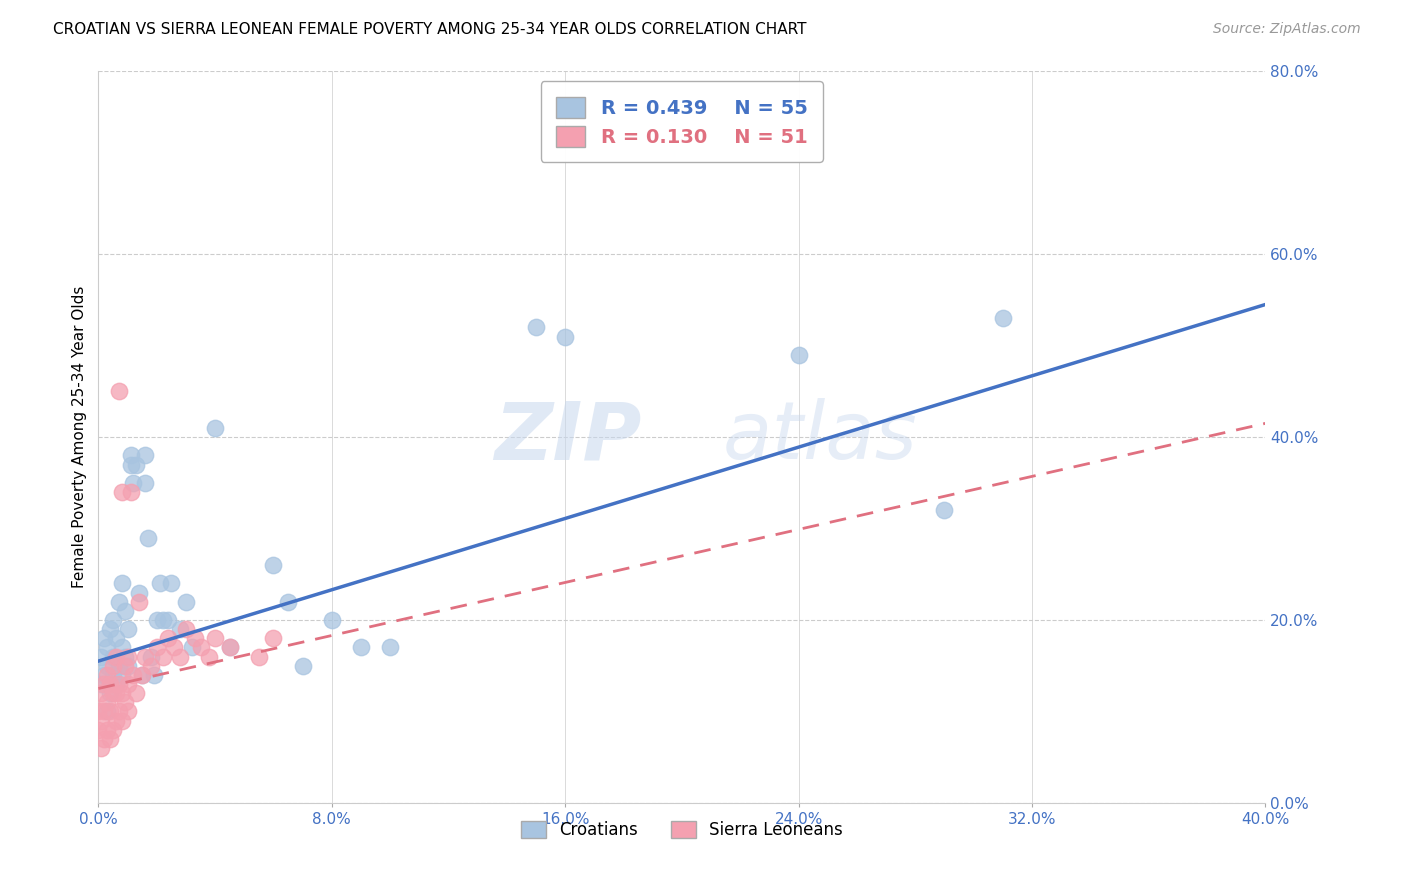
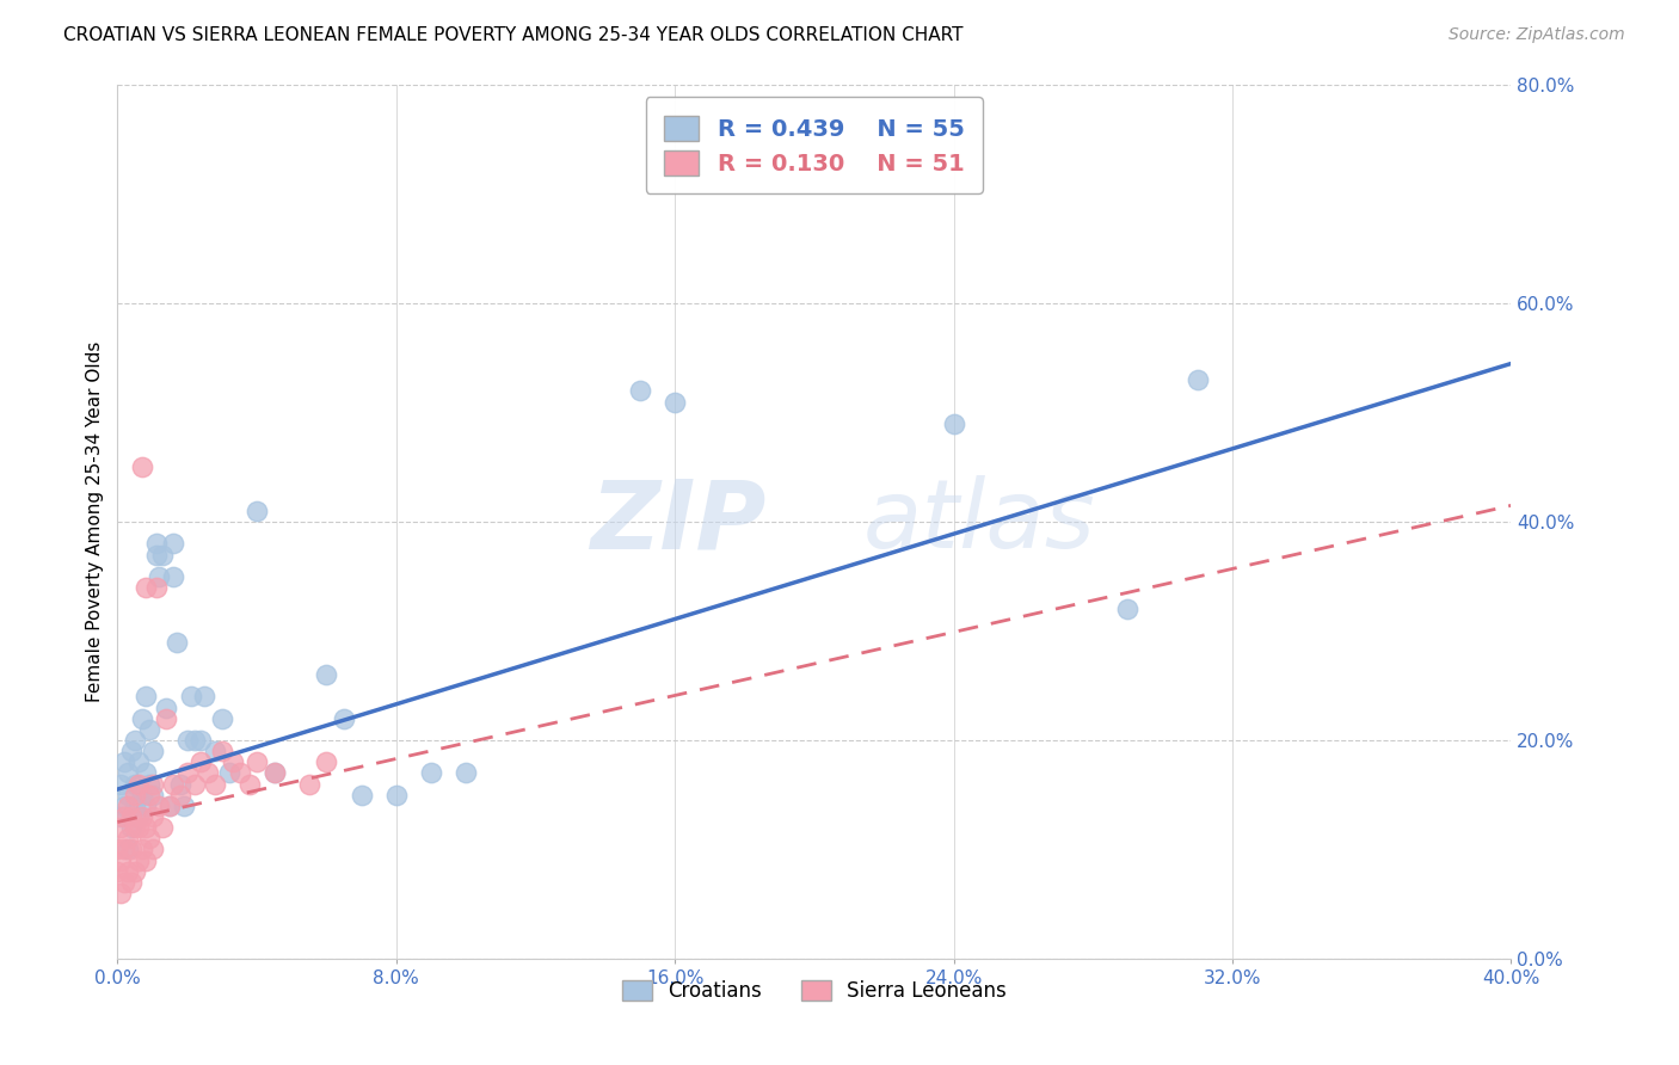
Croatians/8.0%: 20% -> 15%
